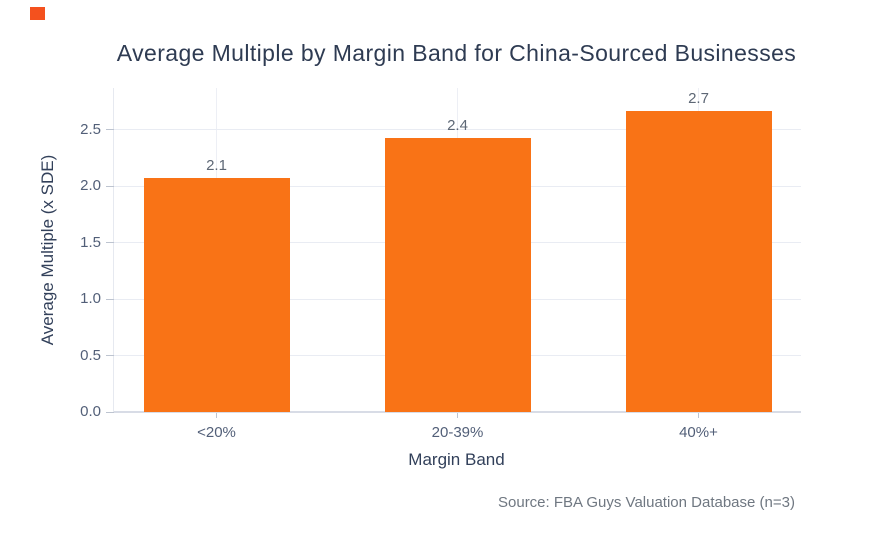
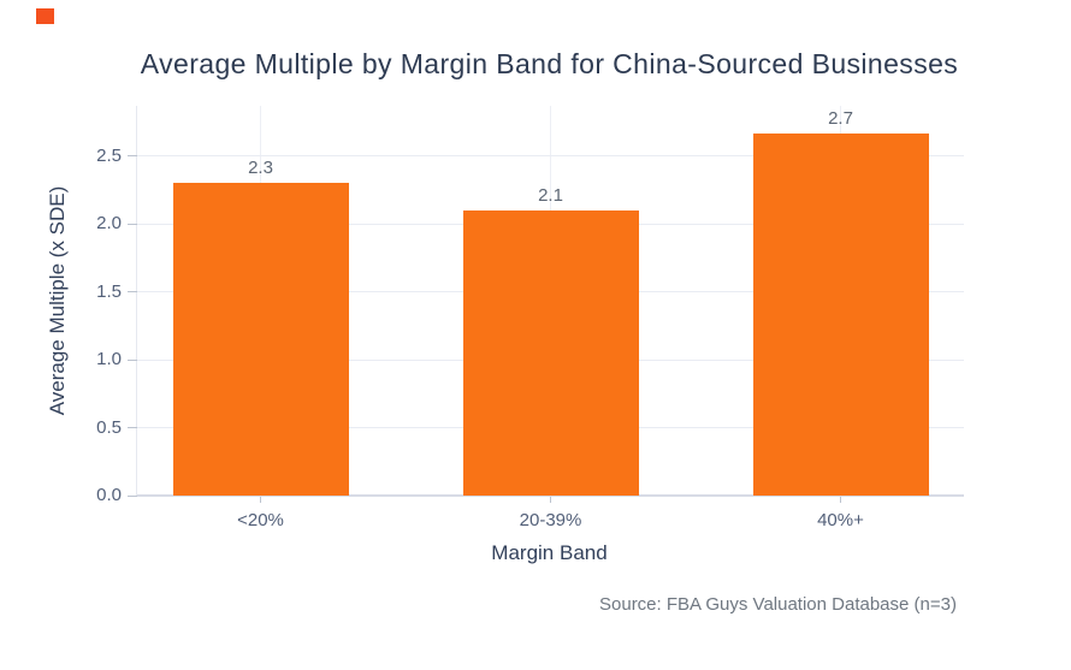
<20%: 2.1 -> 2.3
20-39%: 2.4 -> 2.1
